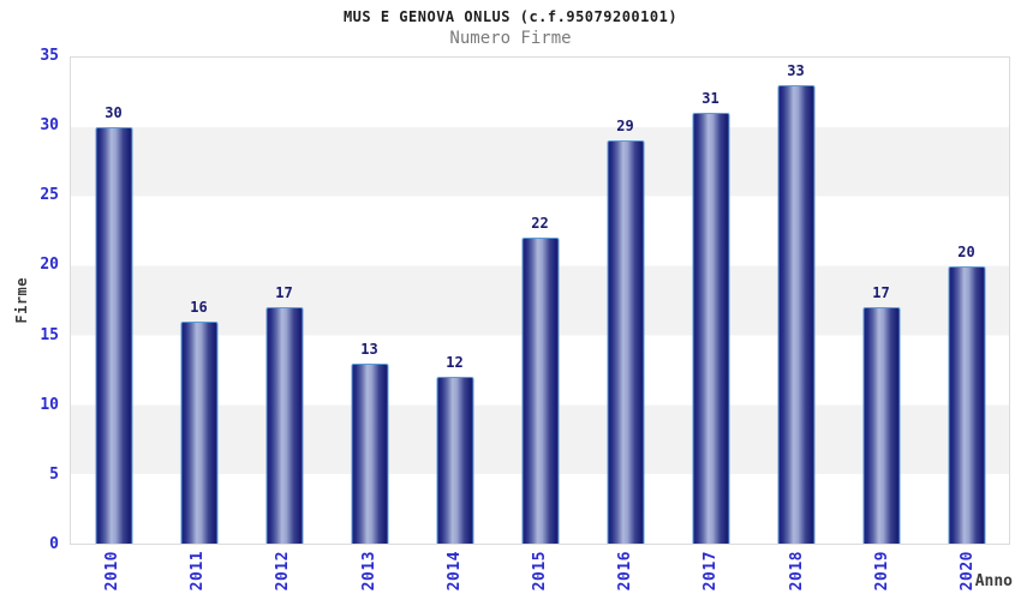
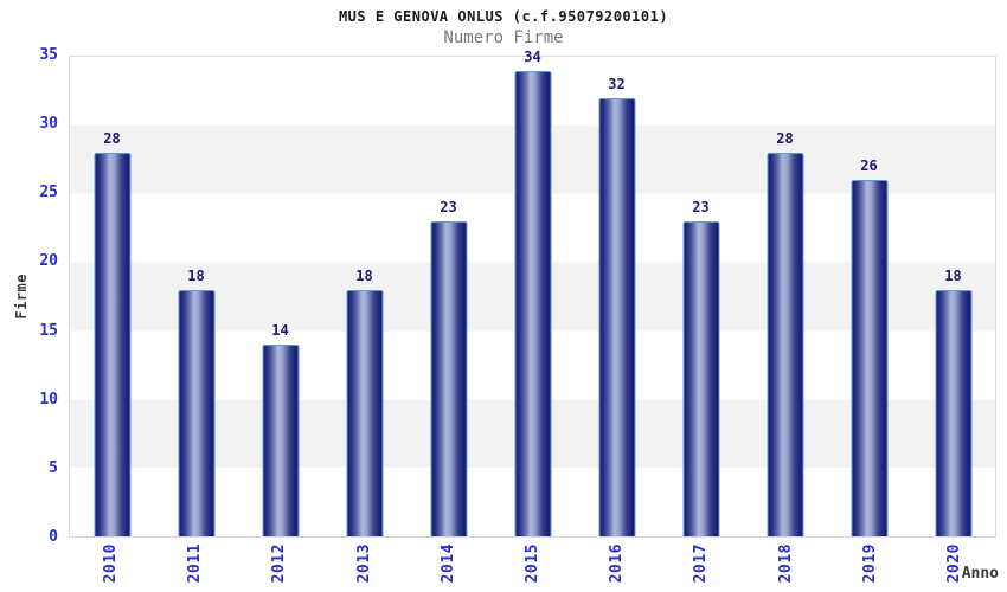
2010: 30 -> 28
2011: 16 -> 18
2012: 17 -> 14
2013: 13 -> 18
2014: 12 -> 23
2015: 22 -> 34
2016: 29 -> 32
2017: 31 -> 23
2018: 33 -> 28
2019: 17 -> 26
2020: 20 -> 18
